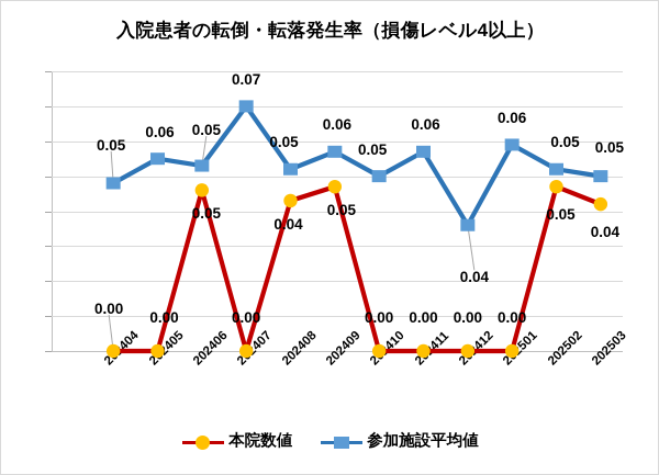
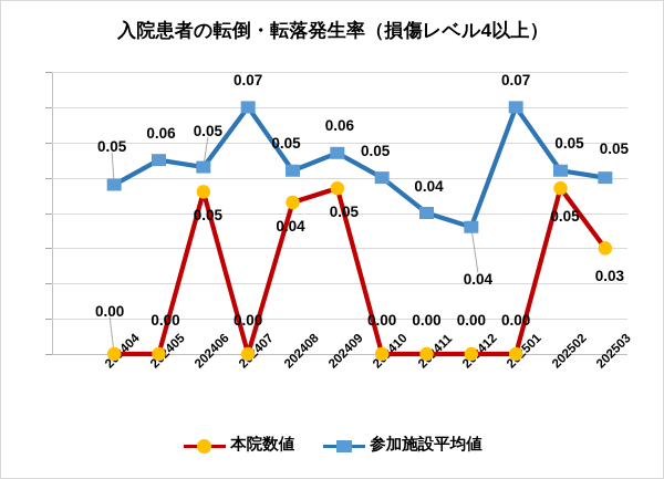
参加施設平均値/202411: 0.06 -> 0.04
参加施設平均値/202501: 0.06 -> 0.07
本院数値/202503: 0.04 -> 0.03
